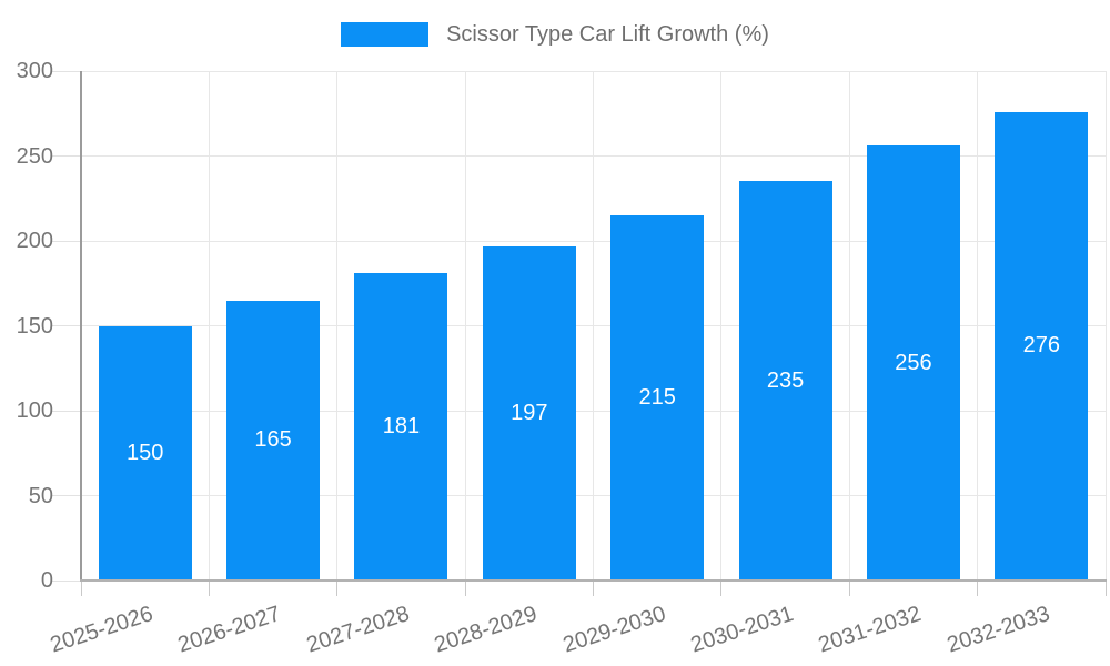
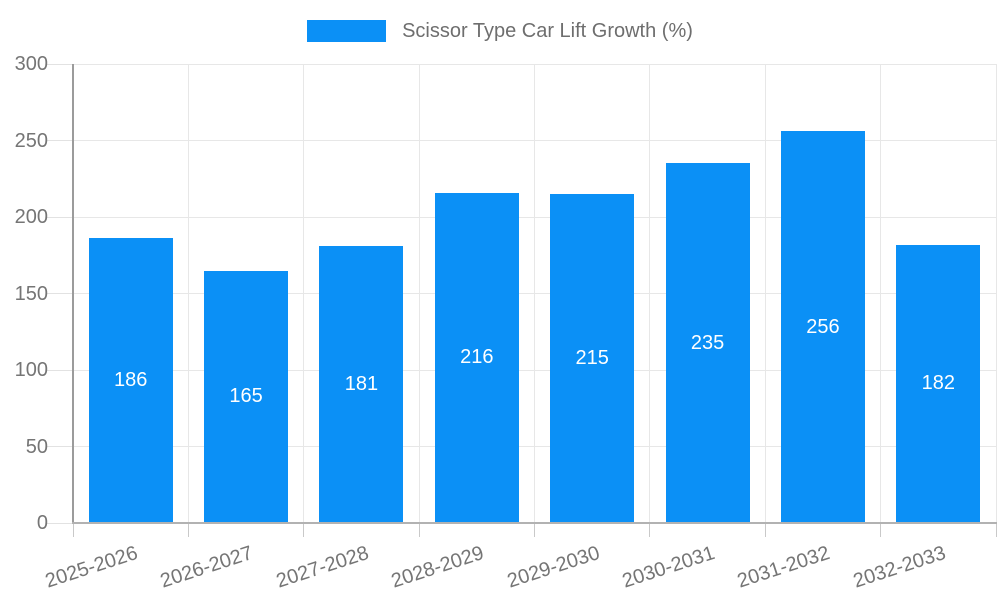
2025-2026: 150 -> 186
2028-2029: 197 -> 216
2032-2033: 276 -> 182
